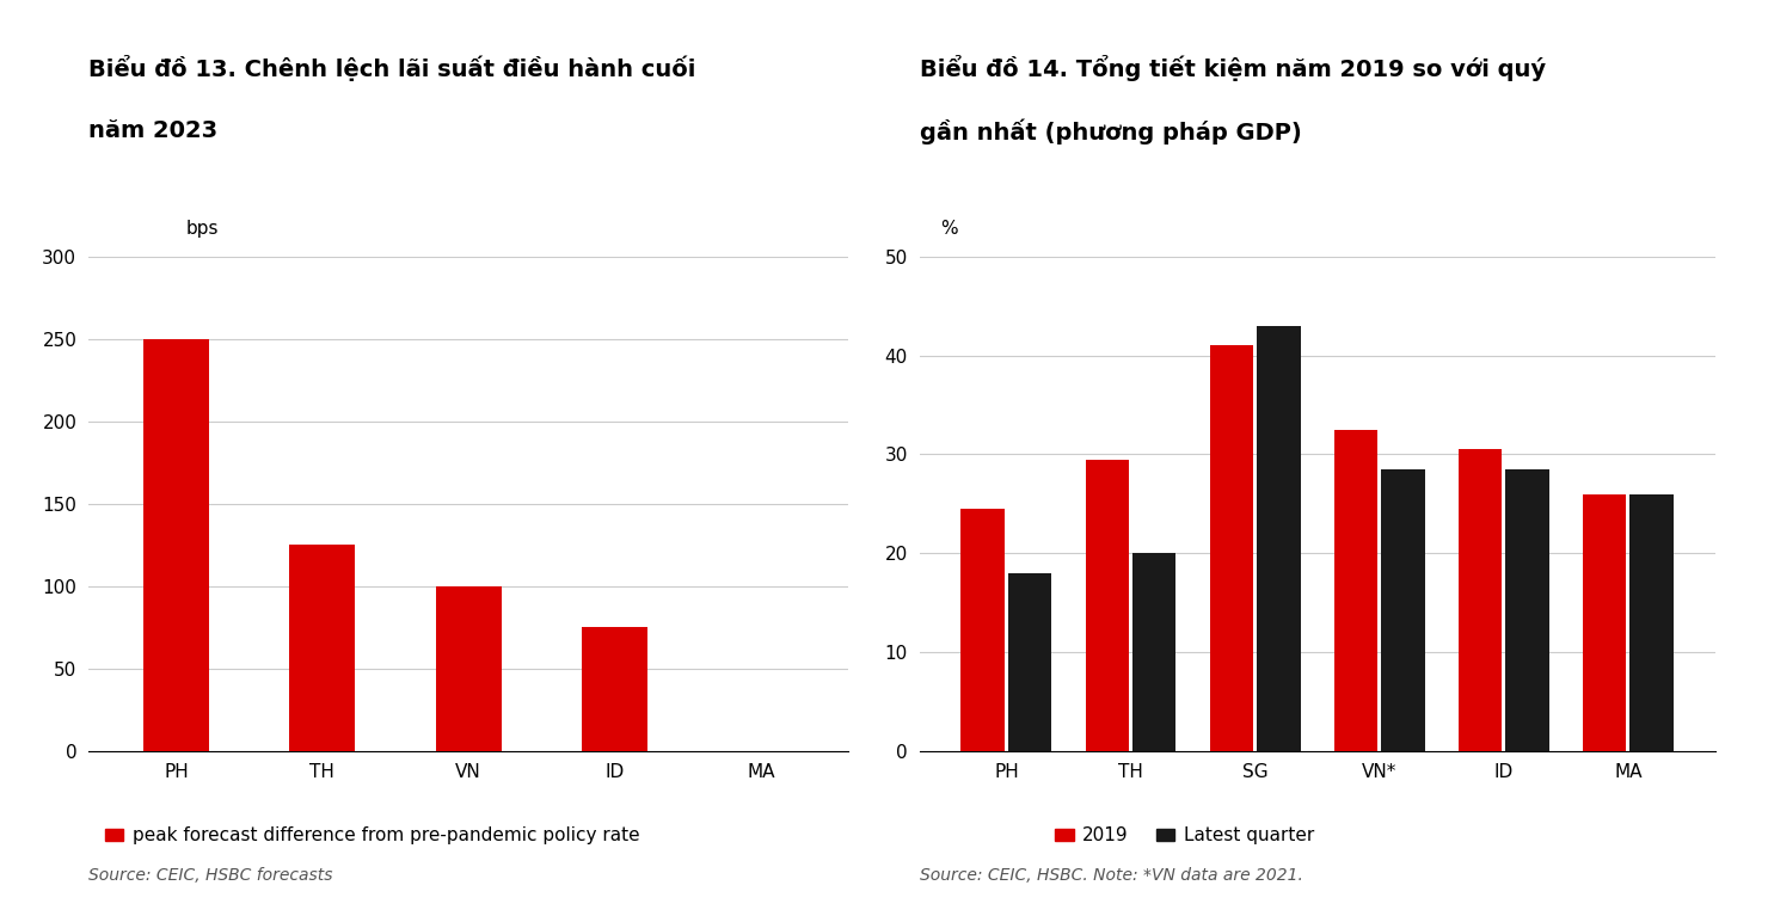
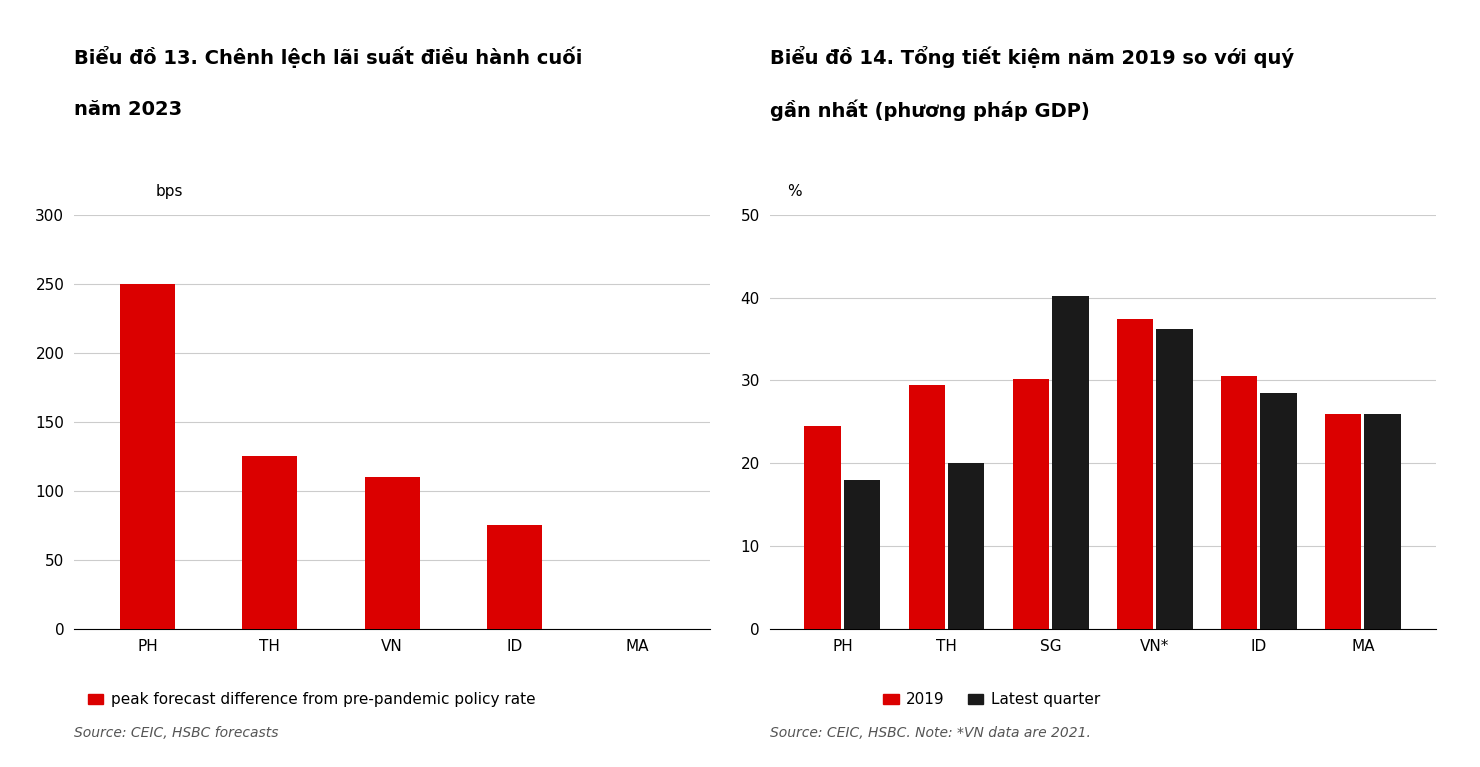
VN: 100 -> 110
2019/SG: 41.0 -> 30.2
Latest quarter/SG: 43.0 -> 40.2
2019/VN*: 32.5 -> 37.4
Latest quarter/VN*: 28.5 -> 36.2
